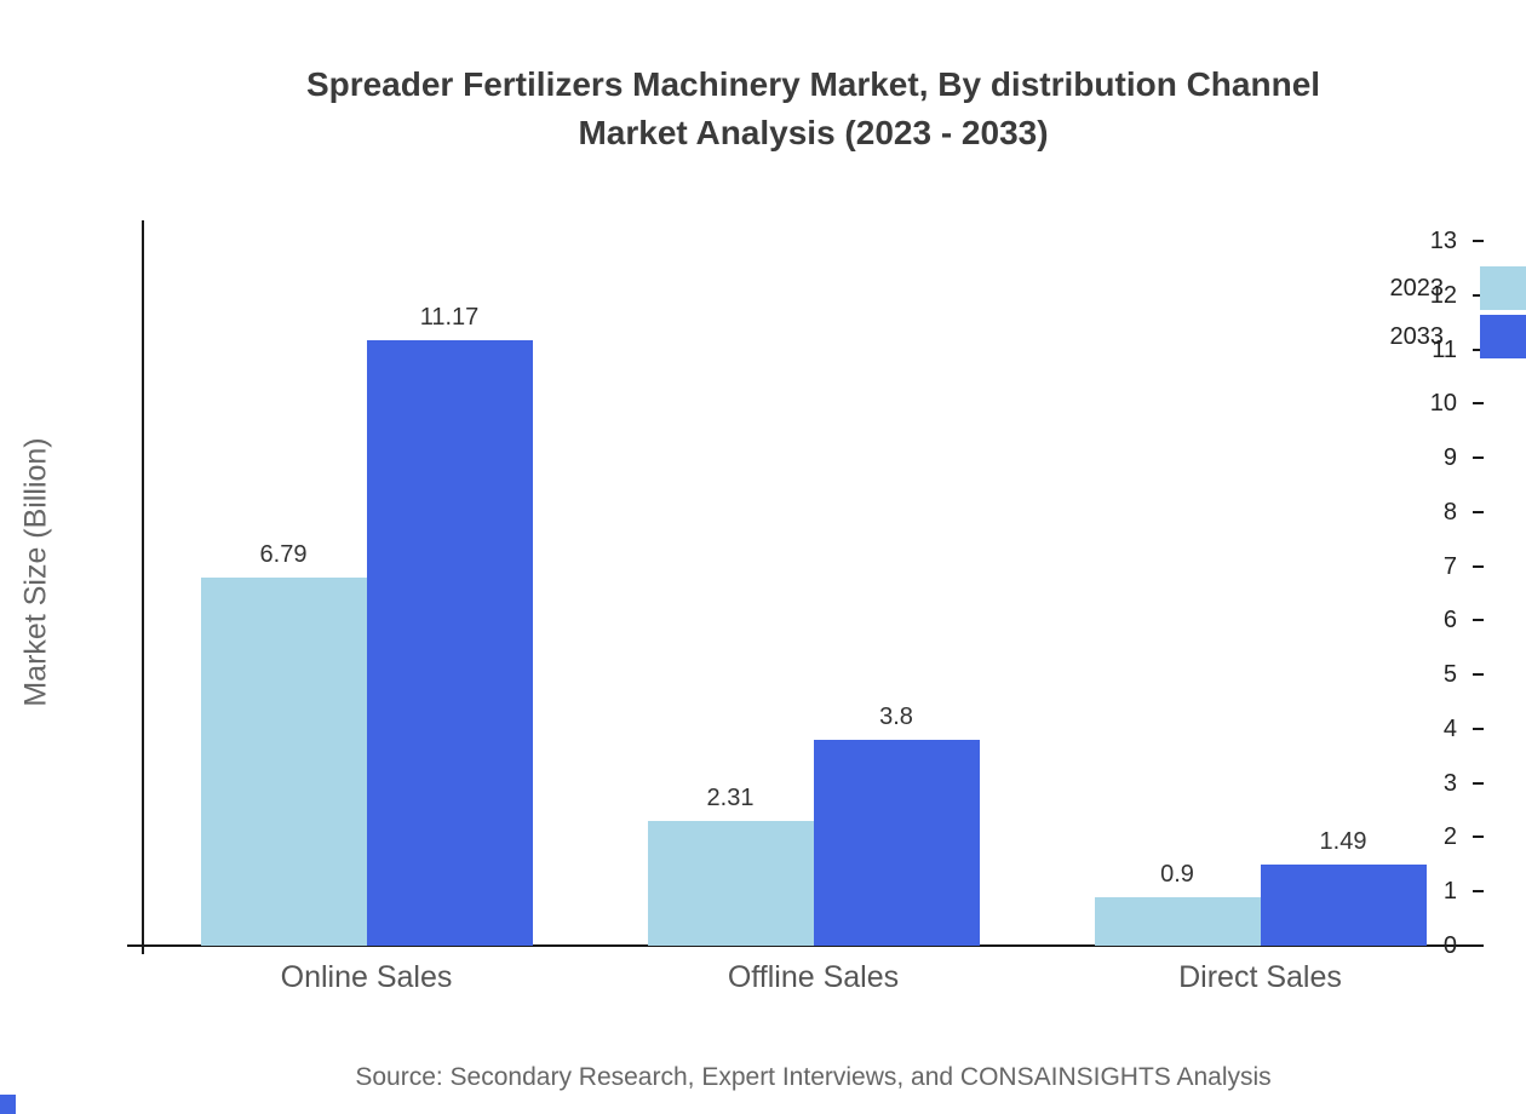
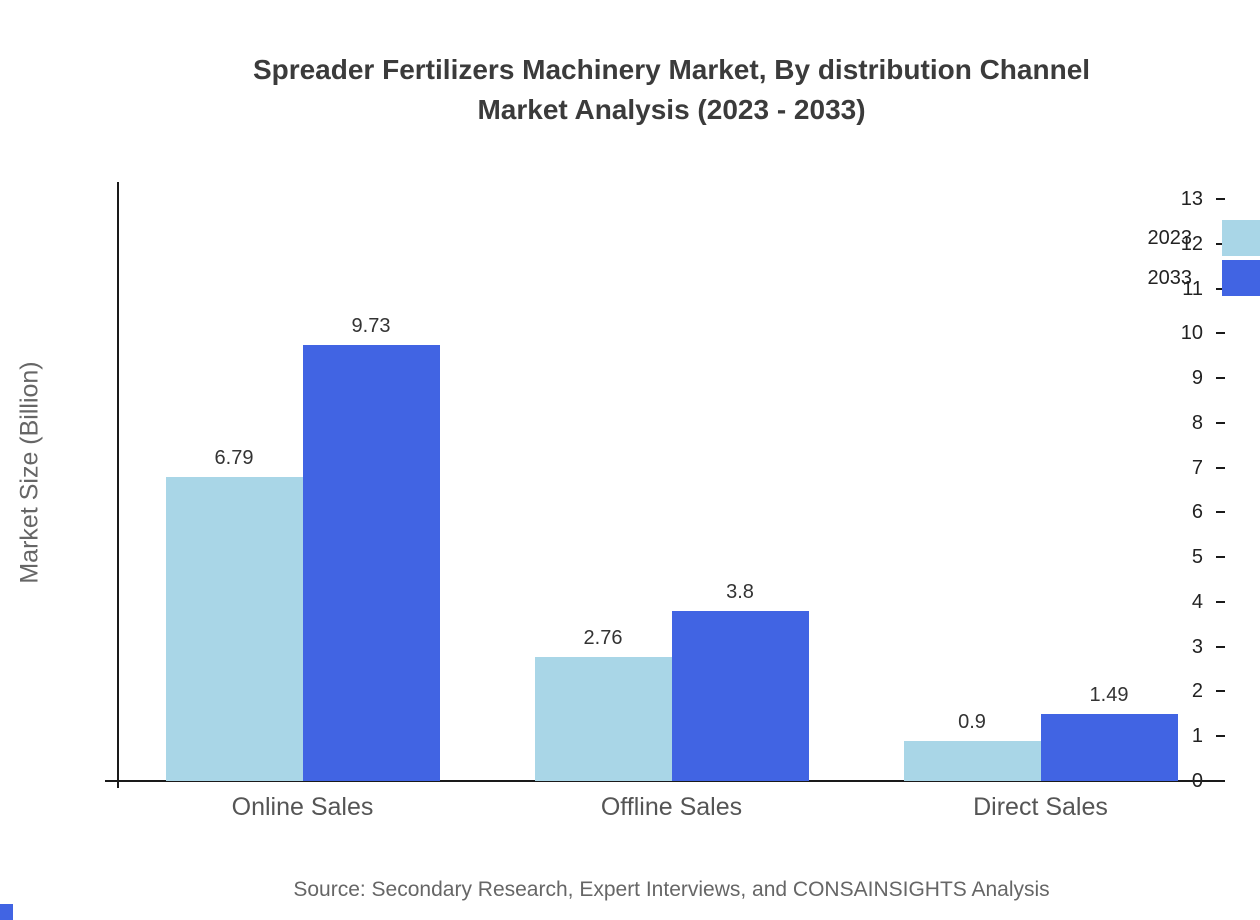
2033/Online Sales: 11.17 -> 9.73
2023/Offline Sales: 2.31 -> 2.76
